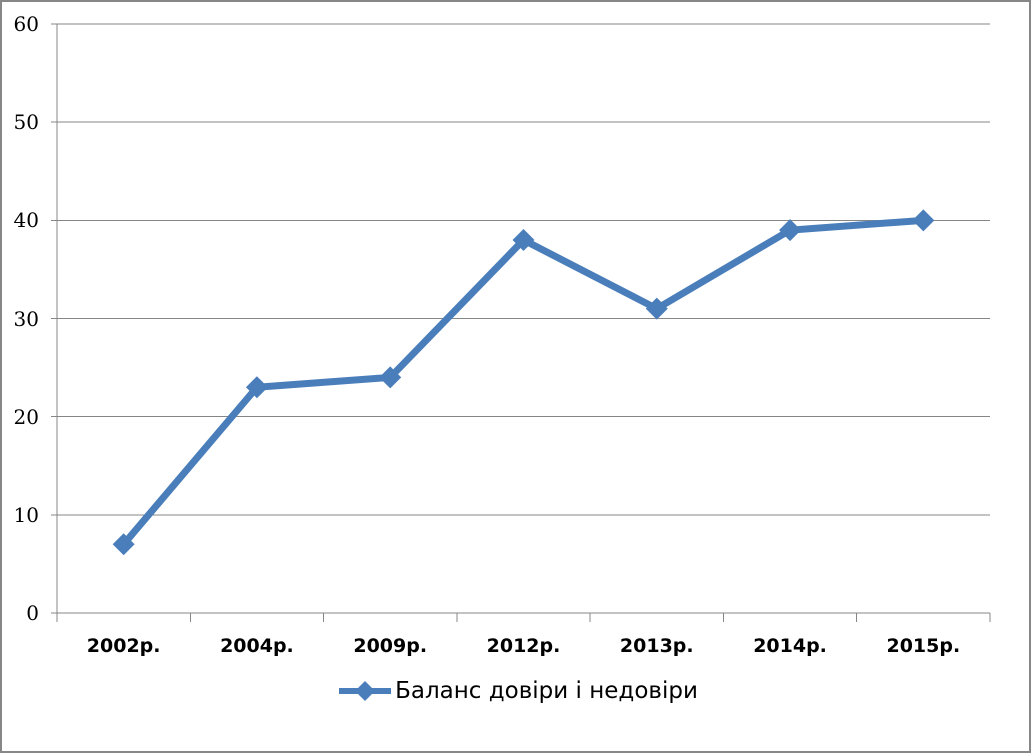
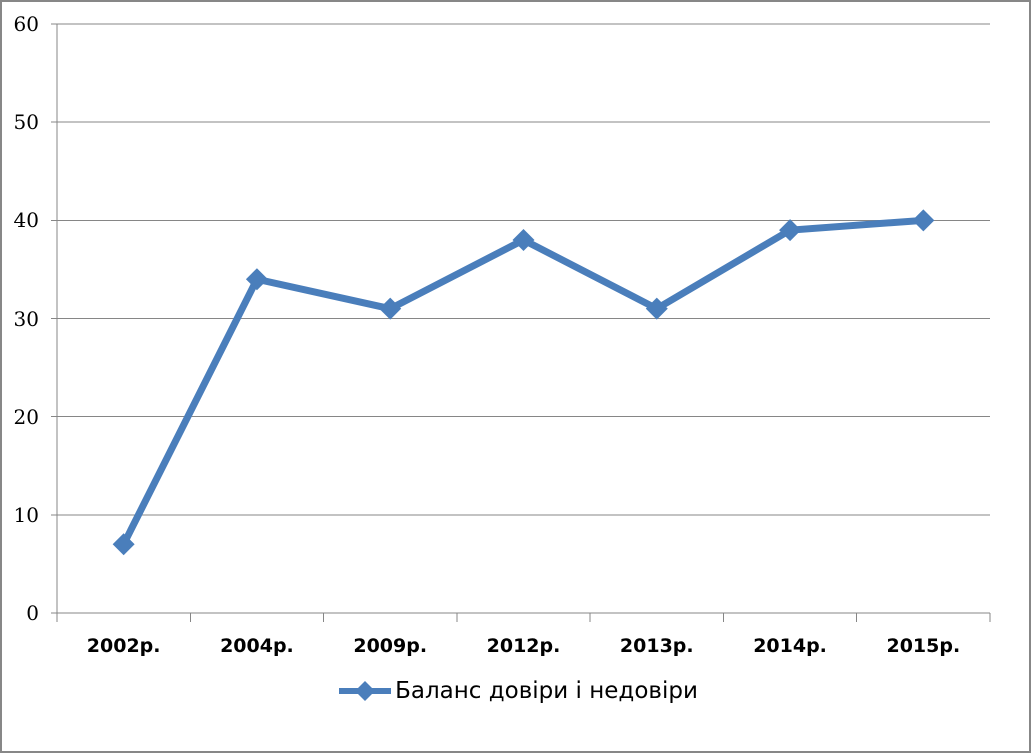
2004р.: 23 -> 34
2009р.: 24 -> 31
